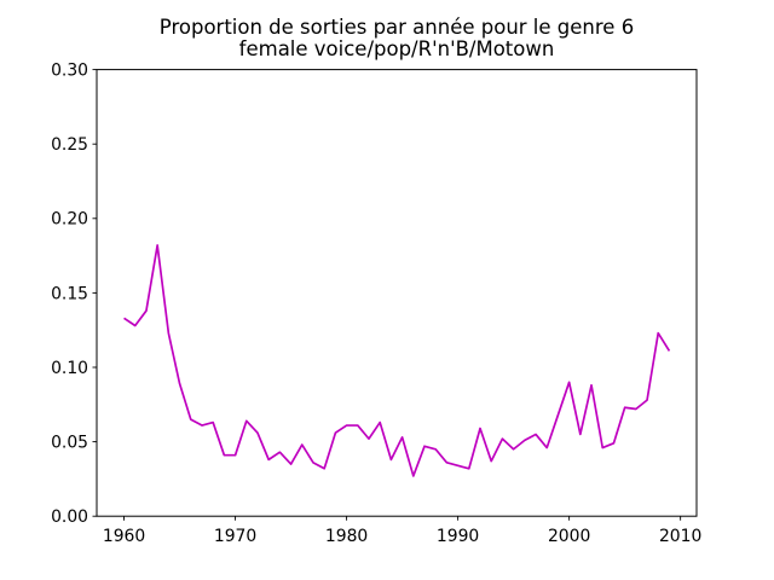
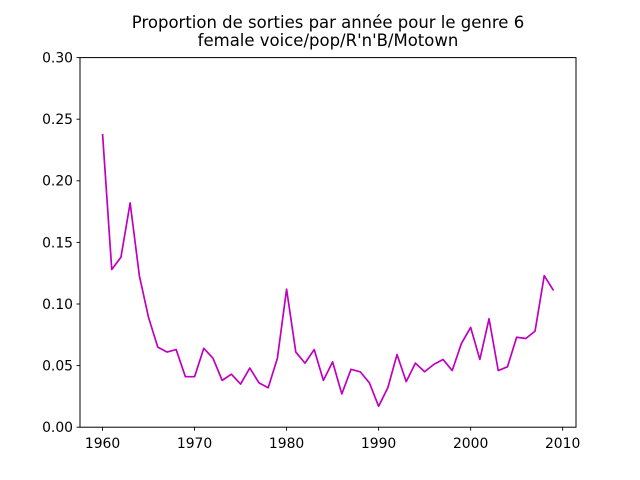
1960: 0.133 -> 0.238
1980: 0.061 -> 0.112
1990: 0.034 -> 0.017
2000: 0.090 -> 0.081
